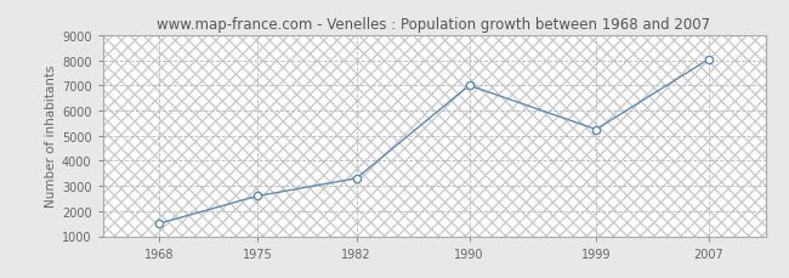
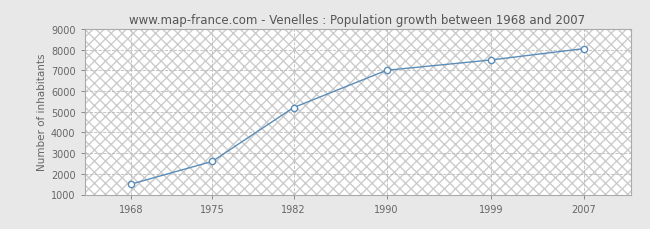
1982: 3300 -> 5200
1999: 5250 -> 7500
